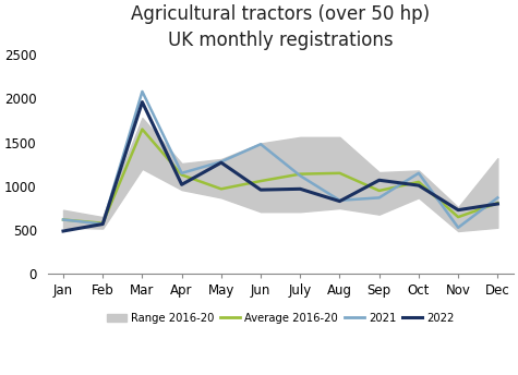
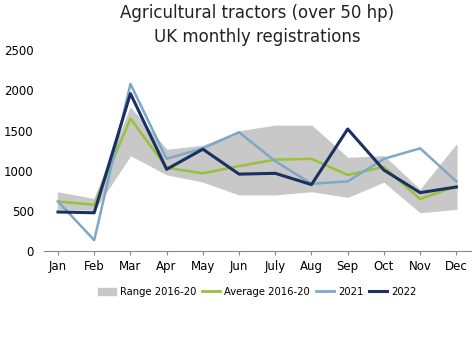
2021/Feb: 570 -> 140
2022/Feb: 570 -> 480
Average 2016-20/Apr: 1130 -> 1040
2022/Sep: 1070 -> 1520
2021/Nov: 530 -> 1280
